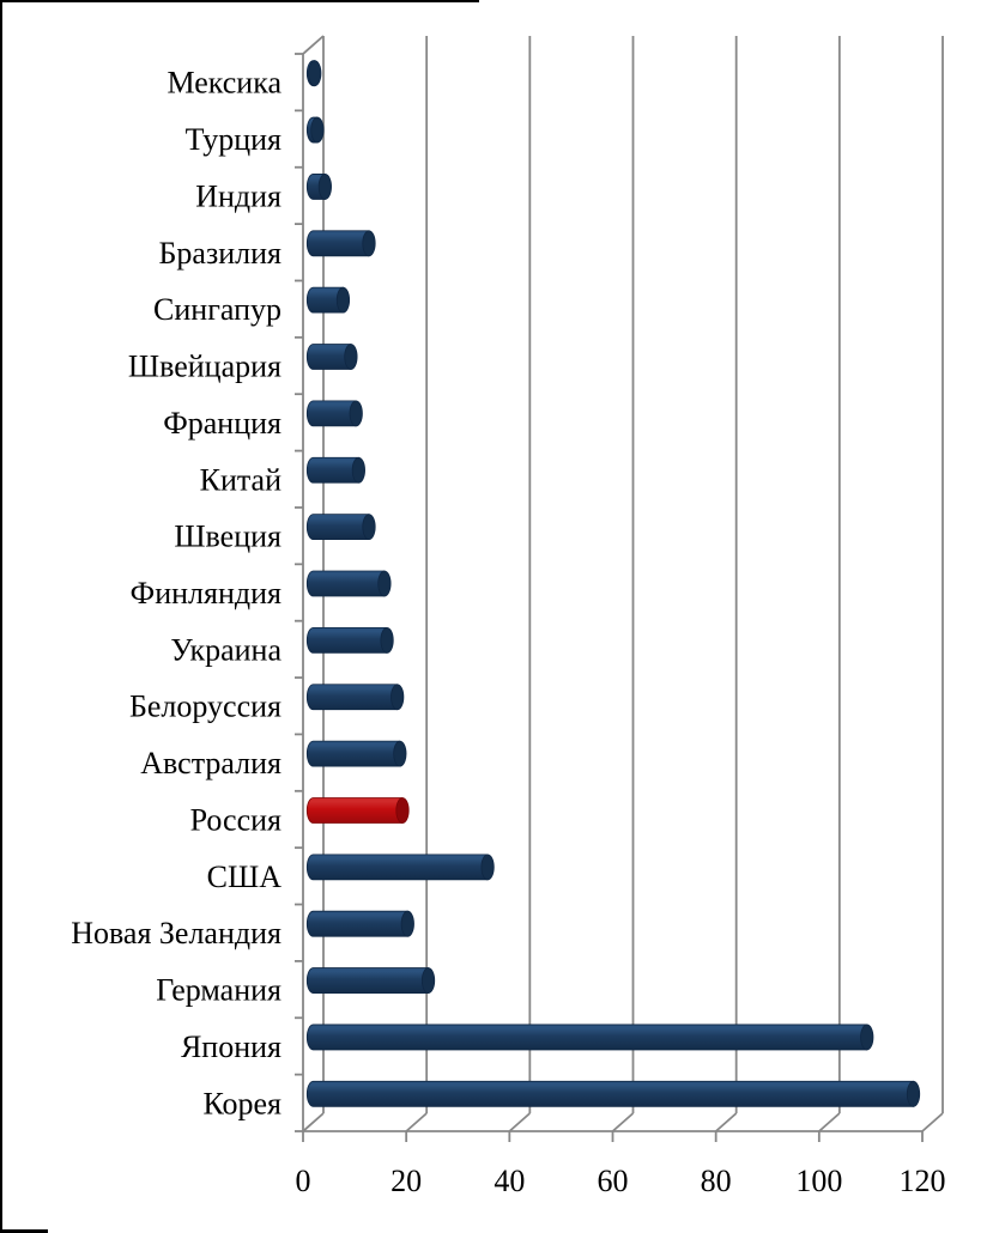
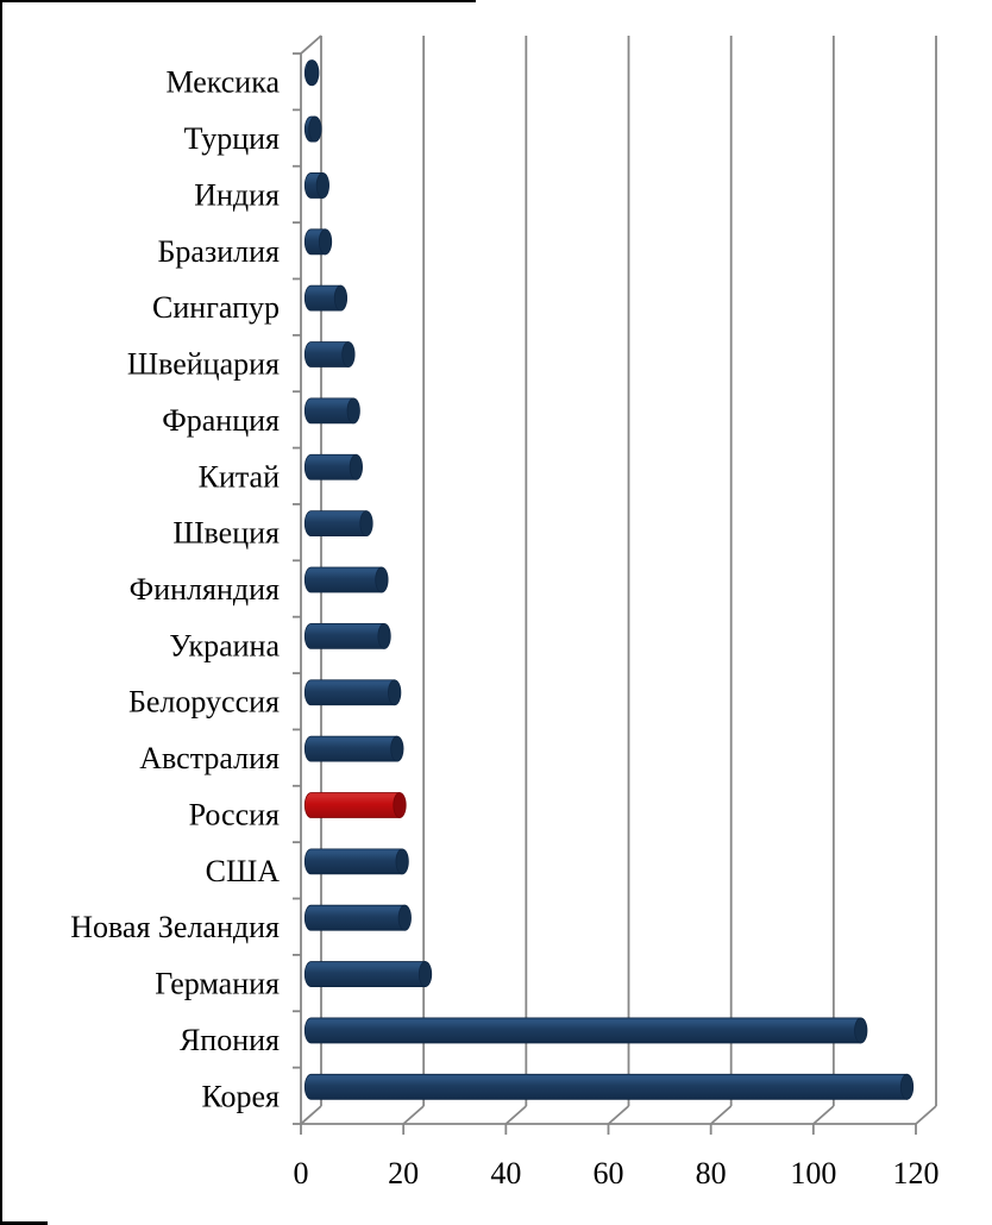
Бразилия: 12 -> 4
США: 35 -> 19
